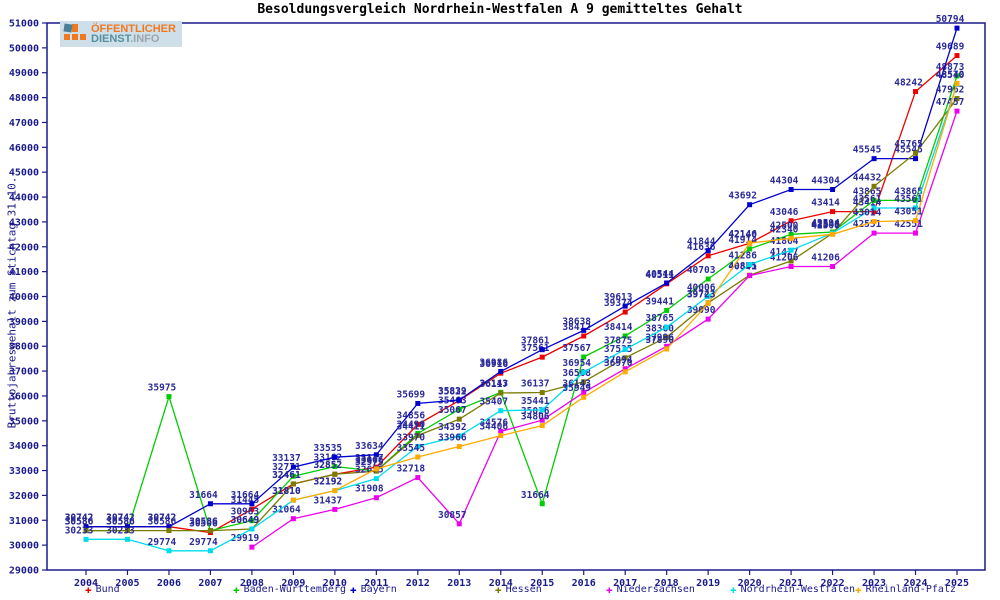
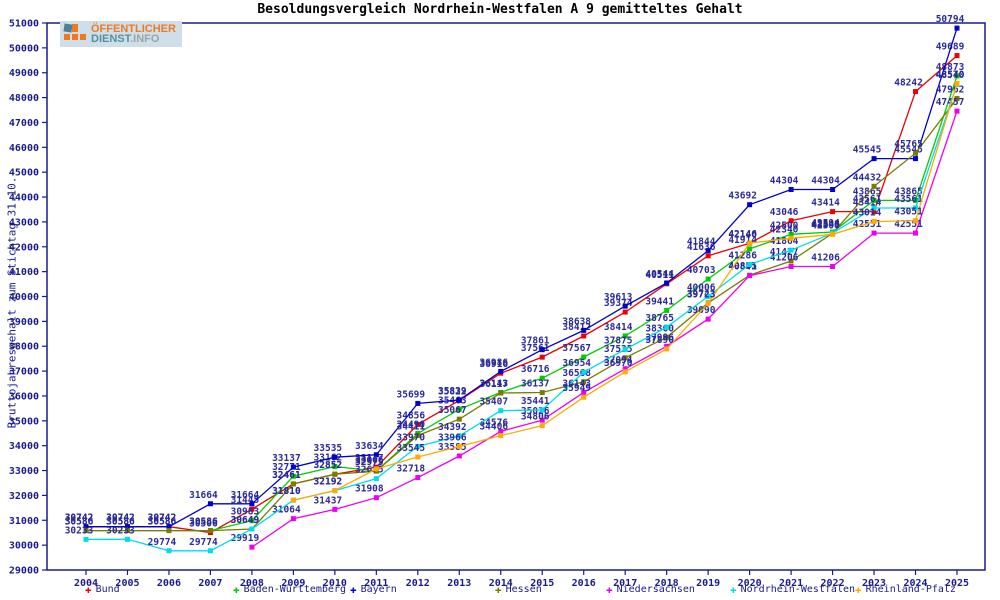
Baden-Württemberg/2006: 35975 -> 30586
Niedersachsen/2013: 30857 -> 33585
Baden-Württemberg/2015: 31664 -> 36716
